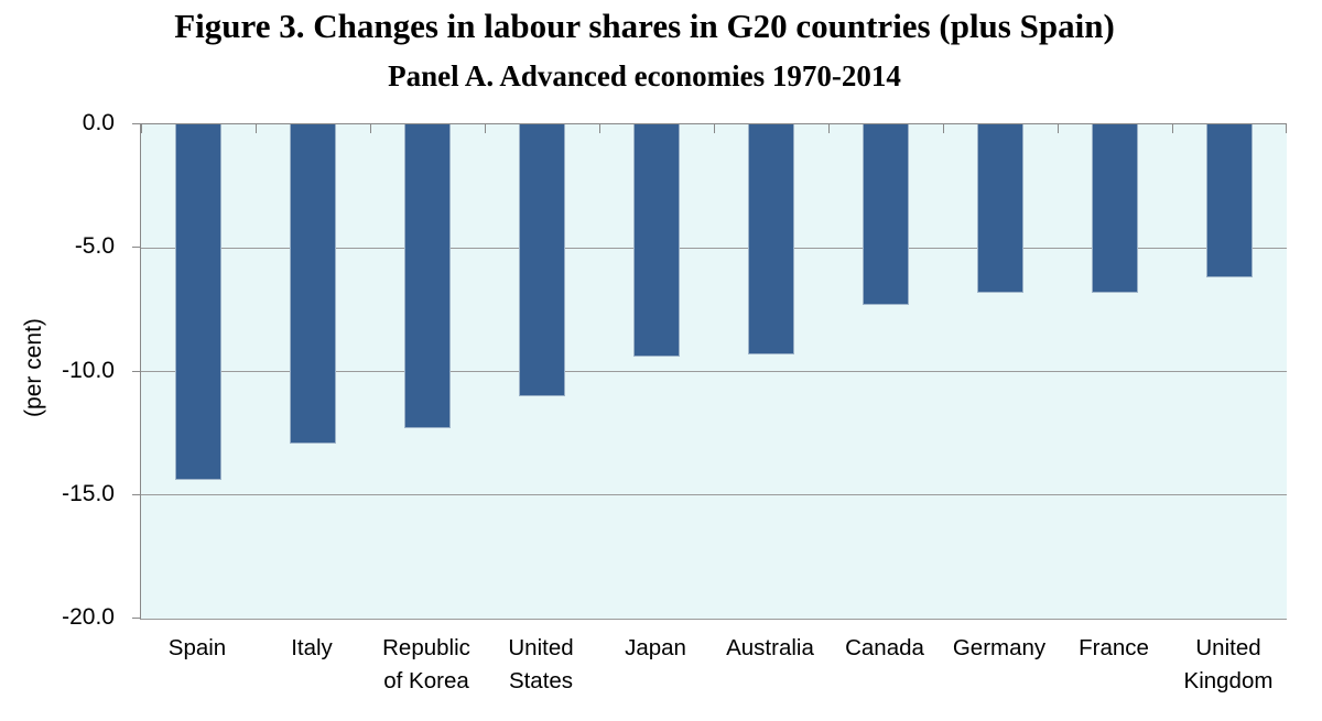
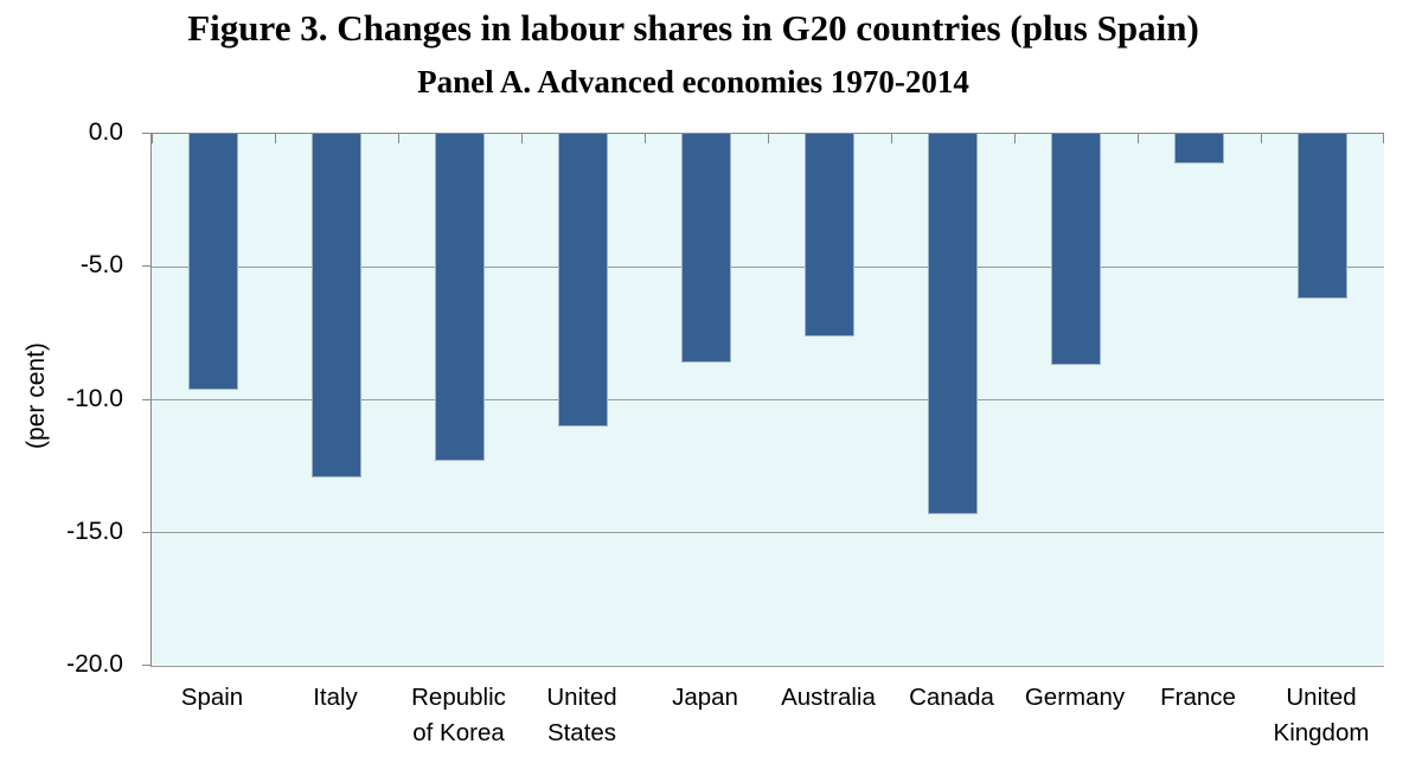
Spain: -14.4 -> -9.6
Japan: -9.4 -> -8.6
Australia: -9.3 -> -7.6
Canada: -7.3 -> -14.3
Germany: -6.8 -> -8.7
France: -6.8 -> -1.1
